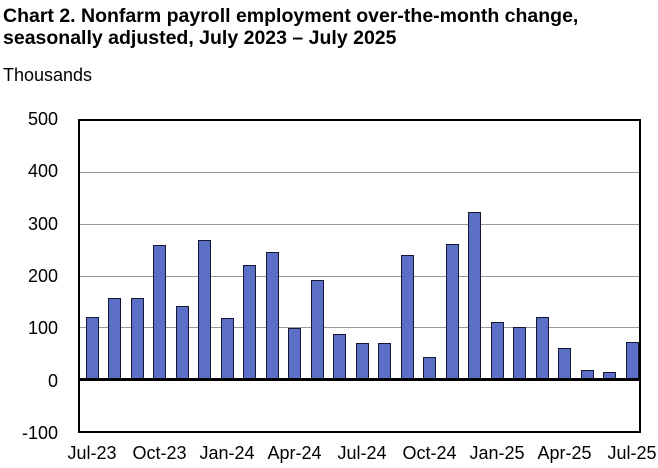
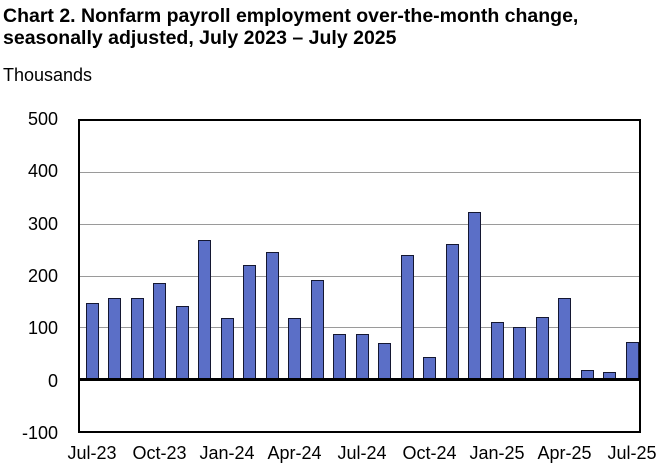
Jul-23: 120 -> 150
Oct-23: 260 -> 190
Apr-24: 100 -> 120
Jul-24: 70 -> 90
Apr-25: 60 -> 160
